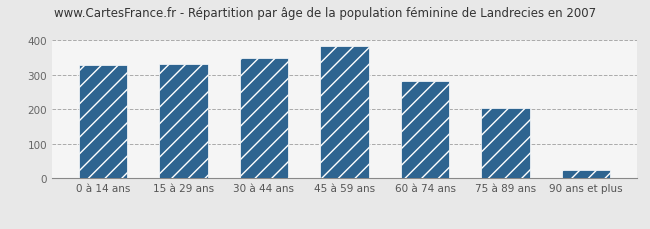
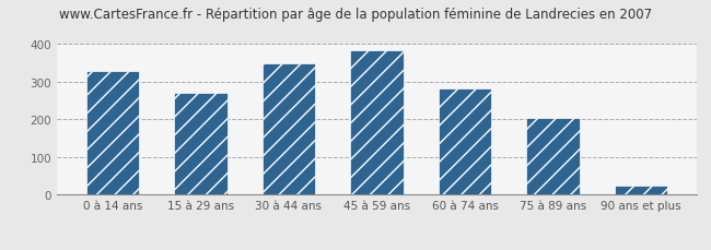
15 à 29 ans: 333 -> 270
